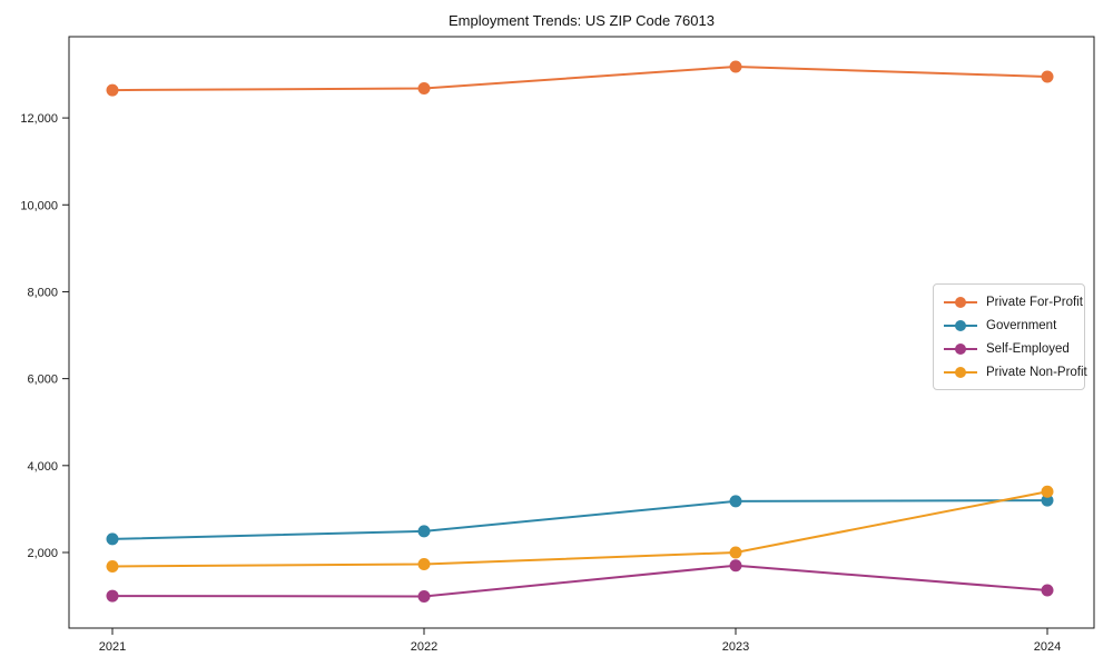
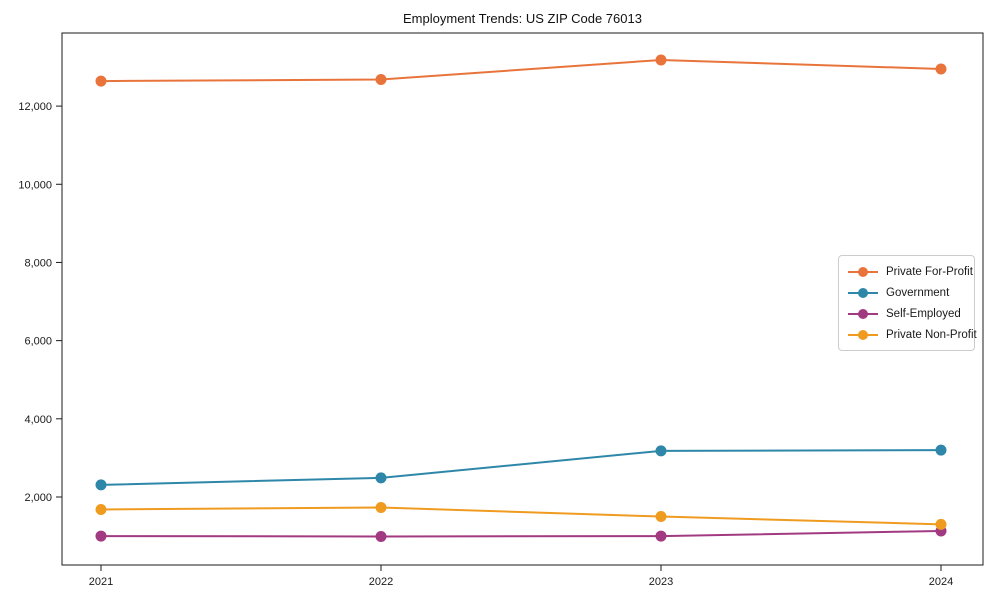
Self-Employed/2023: 1700 -> 1000
Private Non-Profit/2023: 2000 -> 1500
Private Non-Profit/2024: 3400 -> 1300
